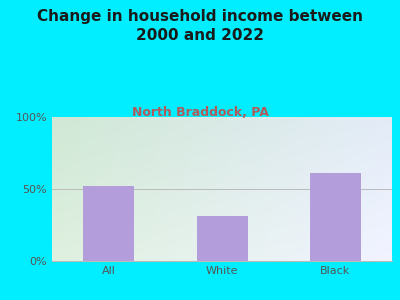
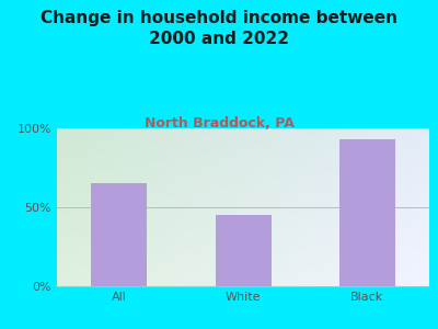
All: 52% -> 65%
White: 31% -> 45%
Black: 61% -> 93%
